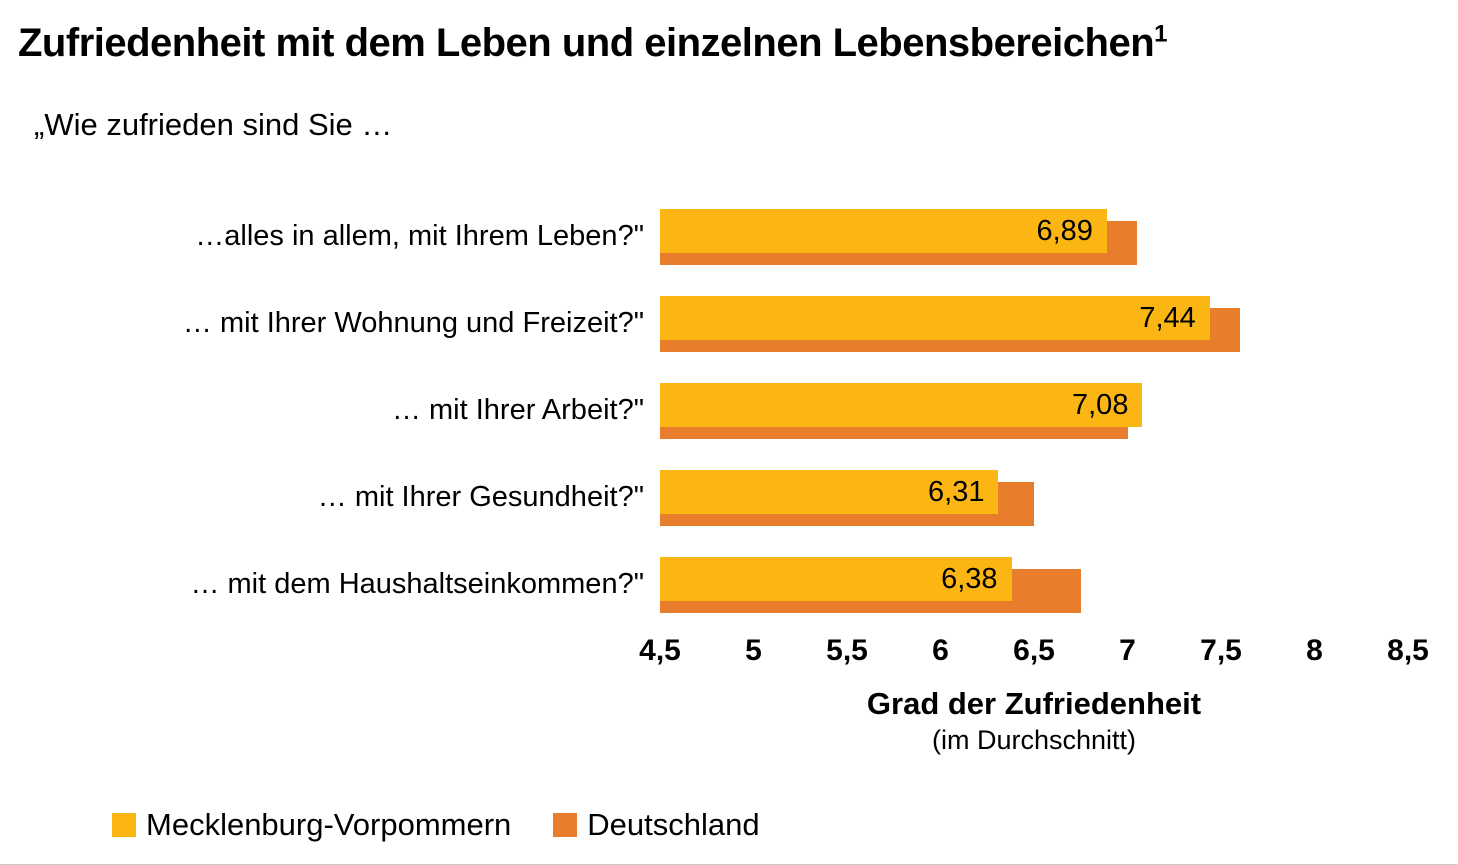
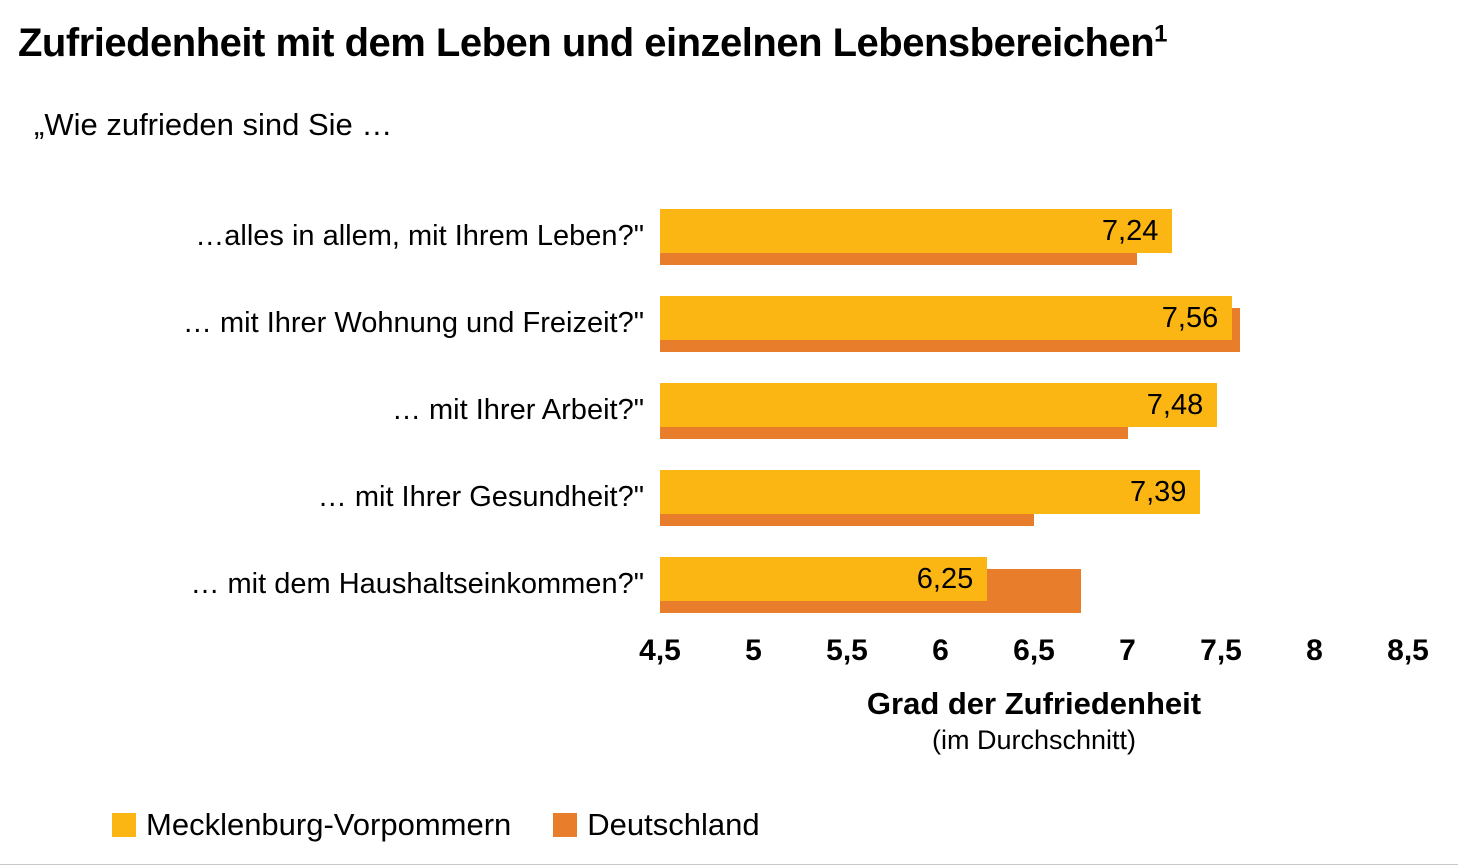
Mecklenburg-Vorpommern/…alles in allem, mit Ihrem Leben?": 6,89 -> 7,24
Mecklenburg-Vorpommern/… mit Ihrer Wohnung und Freizeit?": 7,44 -> 7,56
Mecklenburg-Vorpommern/… mit Ihrer Arbeit?": 7,08 -> 7,48
Mecklenburg-Vorpommern/… mit Ihrer Gesundheit?": 6,31 -> 7,39
Mecklenburg-Vorpommern/… mit dem Haushaltseinkommen?": 6,38 -> 6,25
